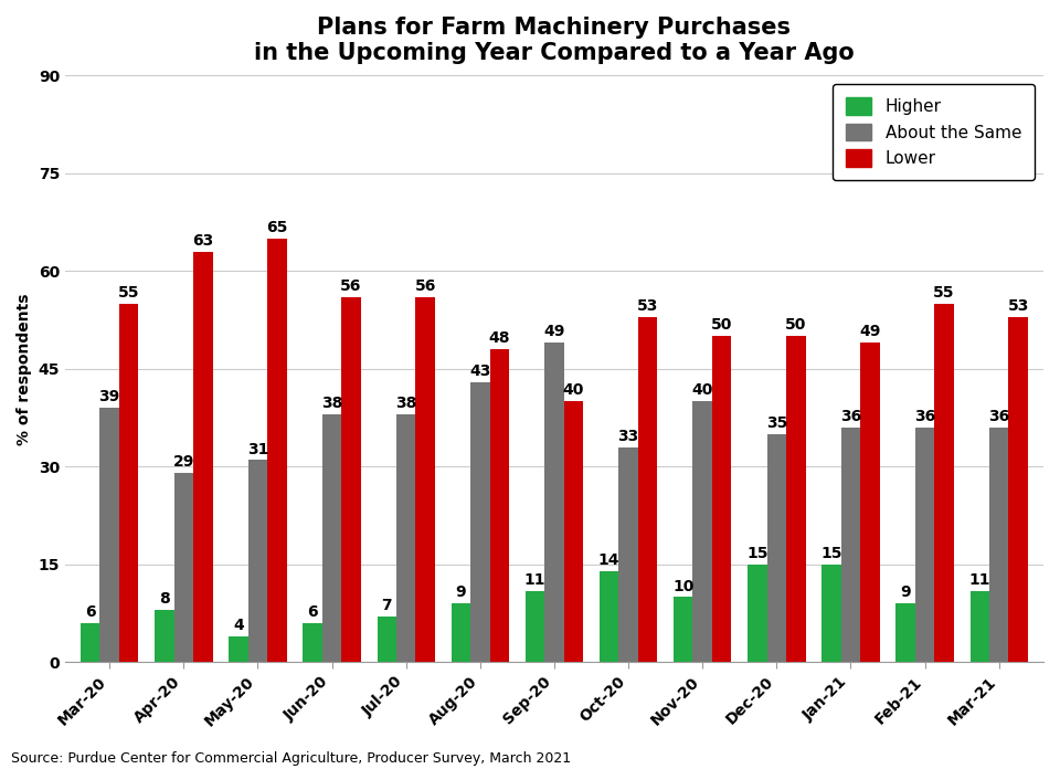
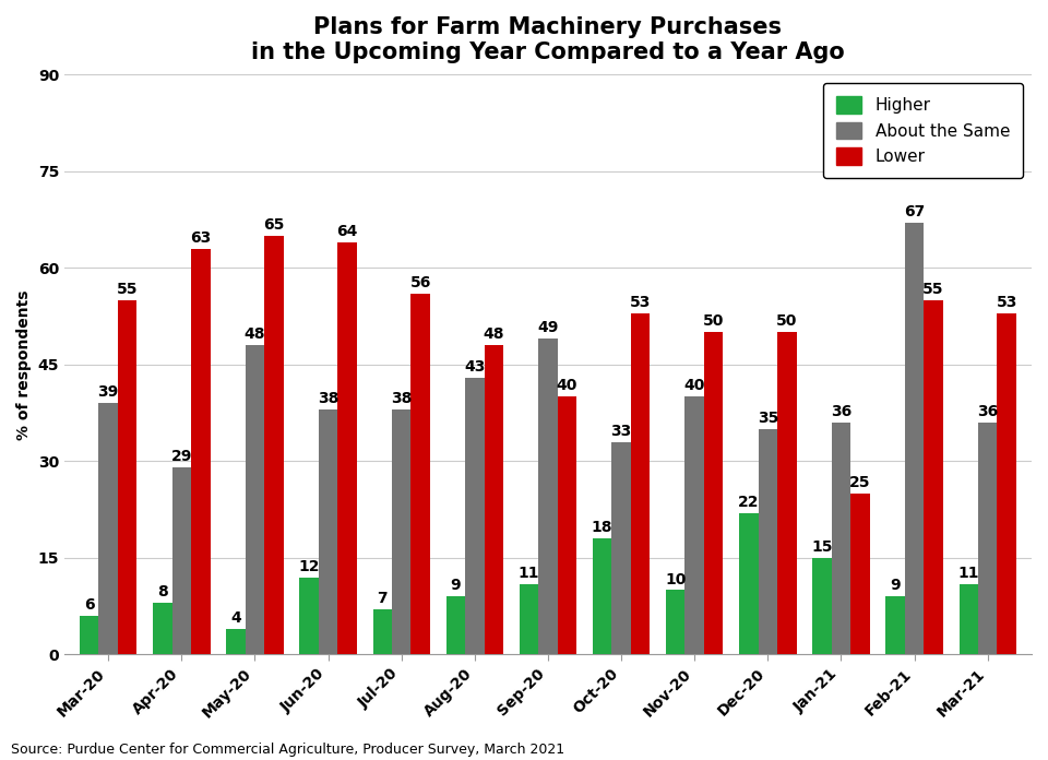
About the Same/May-20: 31 -> 48
Higher/Jun-20: 6 -> 12
Lower/Jun-20: 56 -> 64
Higher/Oct-20: 14 -> 18
Higher/Dec-20: 15 -> 22
Lower/Jan-21: 49 -> 25
About the Same/Feb-21: 36 -> 67
